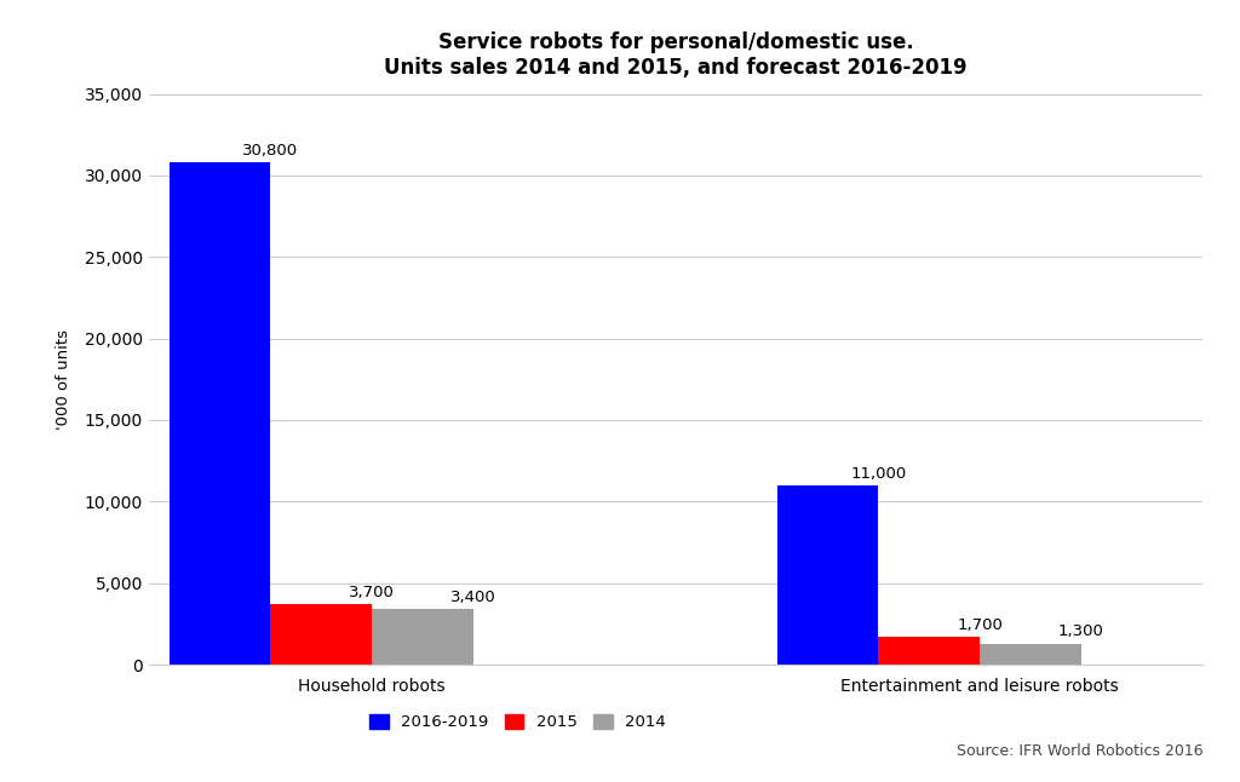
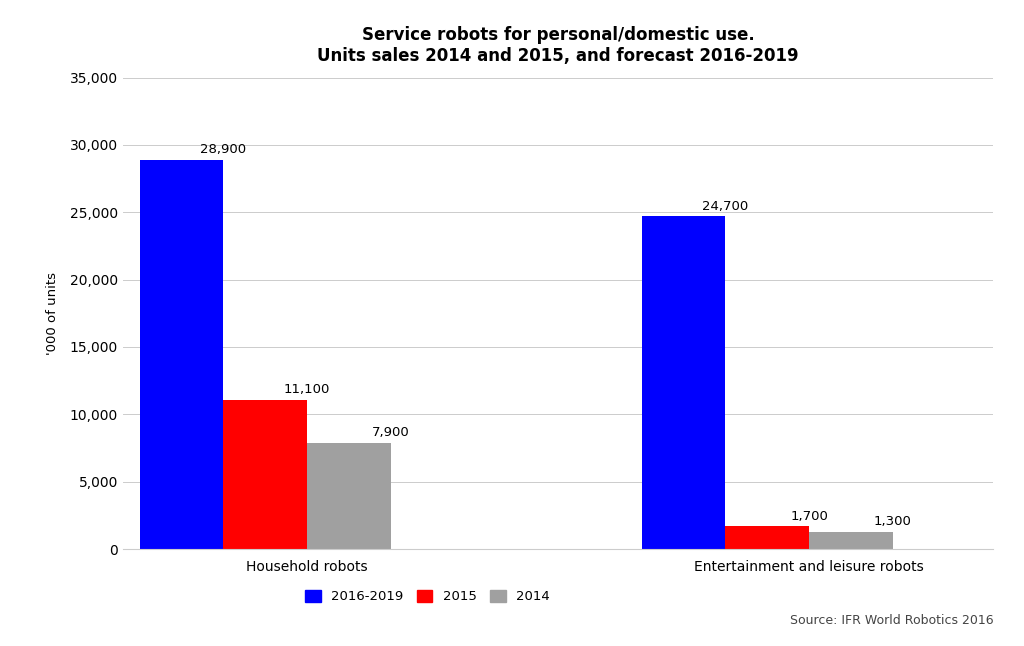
2016-2019/Household robots: 30,800 -> 28,900
2015/Household robots: 3,700 -> 11,100
2014/Household robots: 3,400 -> 7,900
2016-2019/Entertainment and leisure robots: 11,000 -> 24,700
